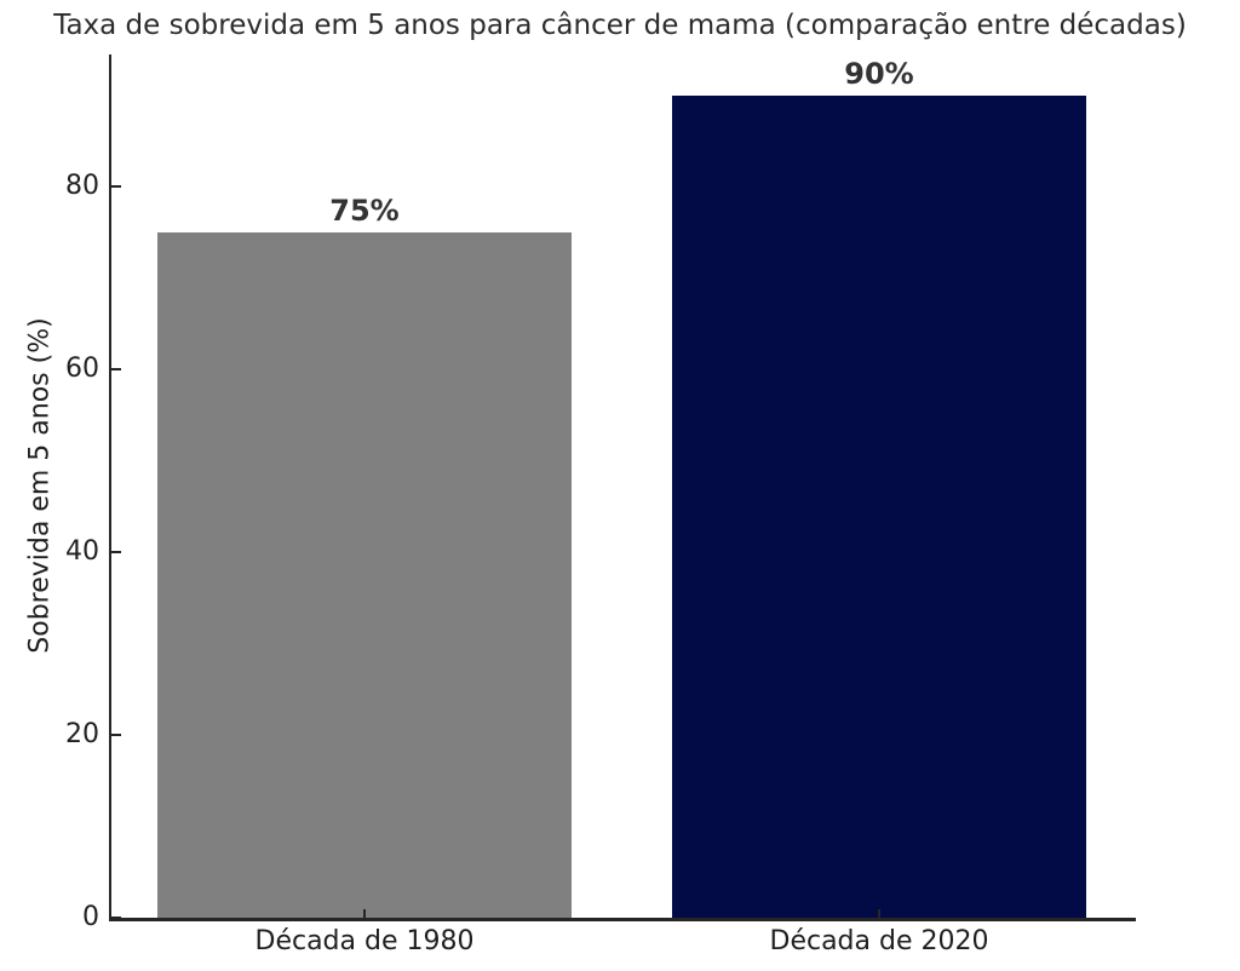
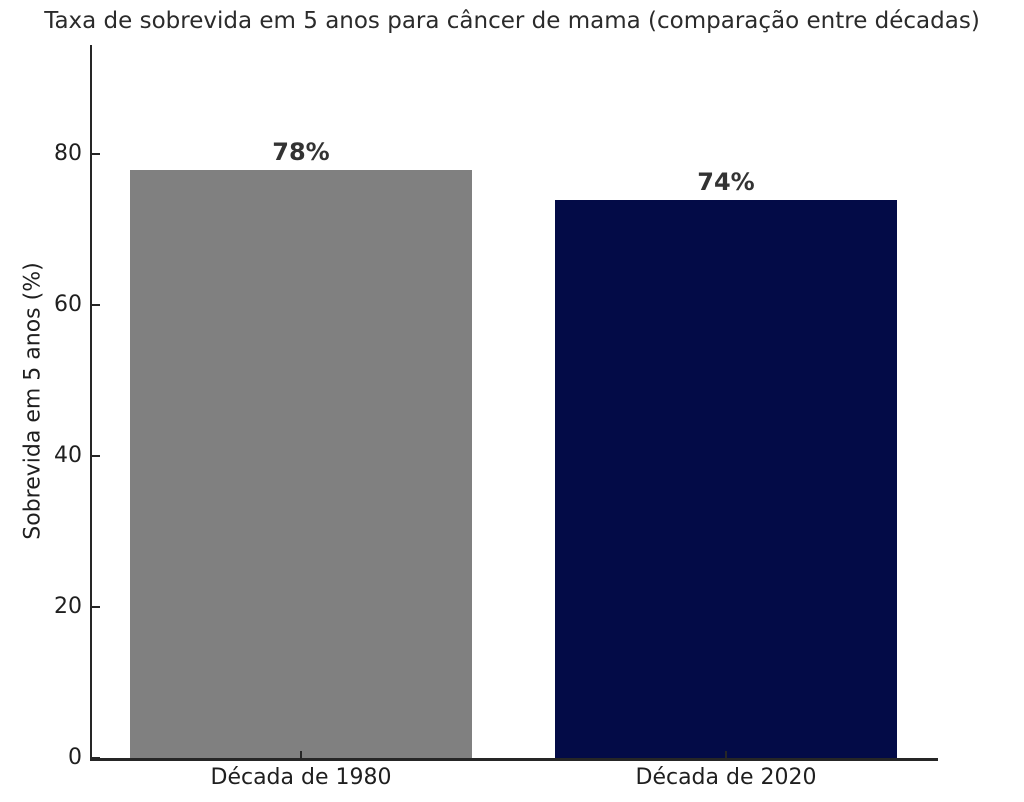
Década de 1980: 75% -> 78%
Década de 2020: 90% -> 74%
